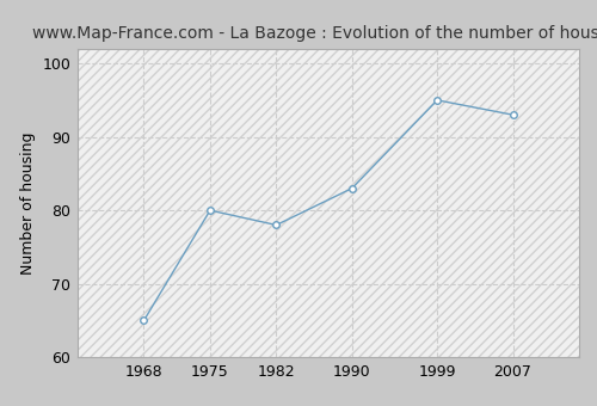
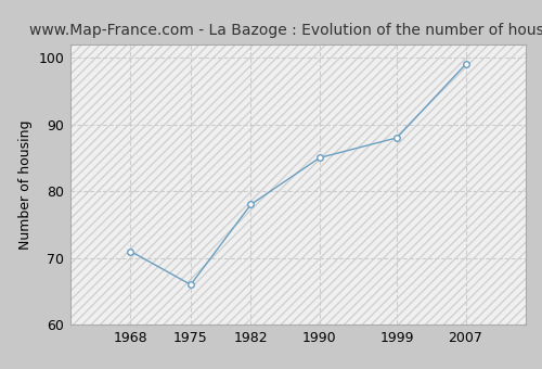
1968: 65 -> 71
1975: 80 -> 66
1990: 83 -> 85
1999: 95 -> 88
2007: 93 -> 99
